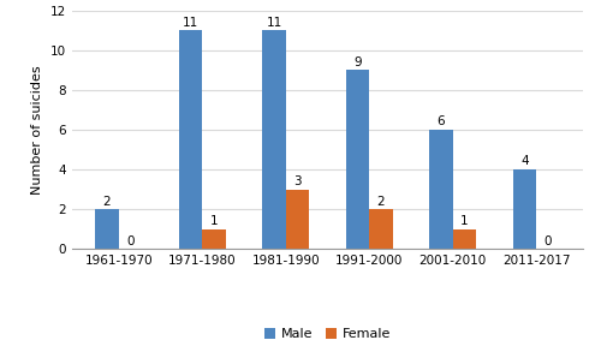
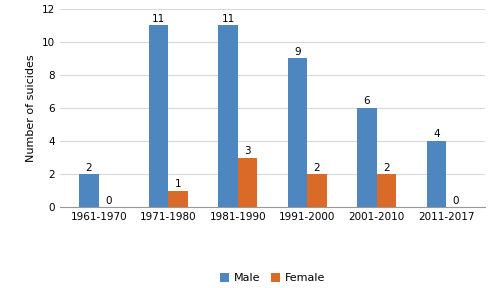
Female/2001-2010: 1 -> 2
